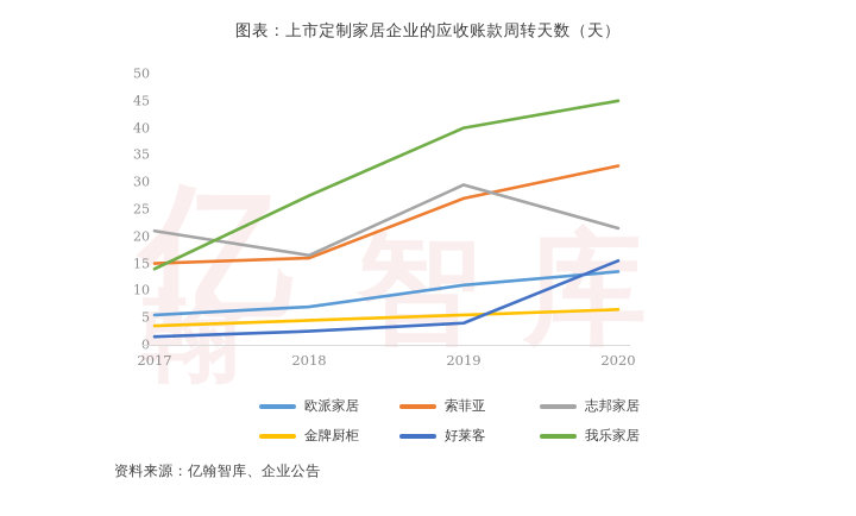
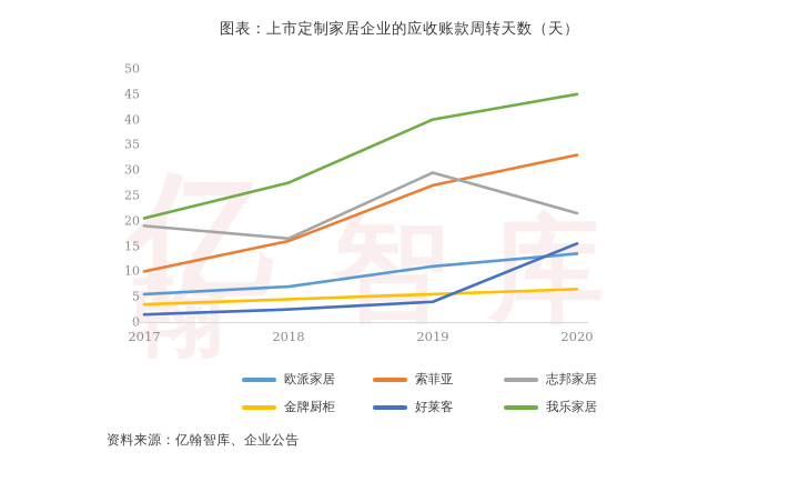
索菲亚/2017: 15 -> 10
志邦家居/2017: 21 -> 19
我乐家居/2017: 14 -> 20
